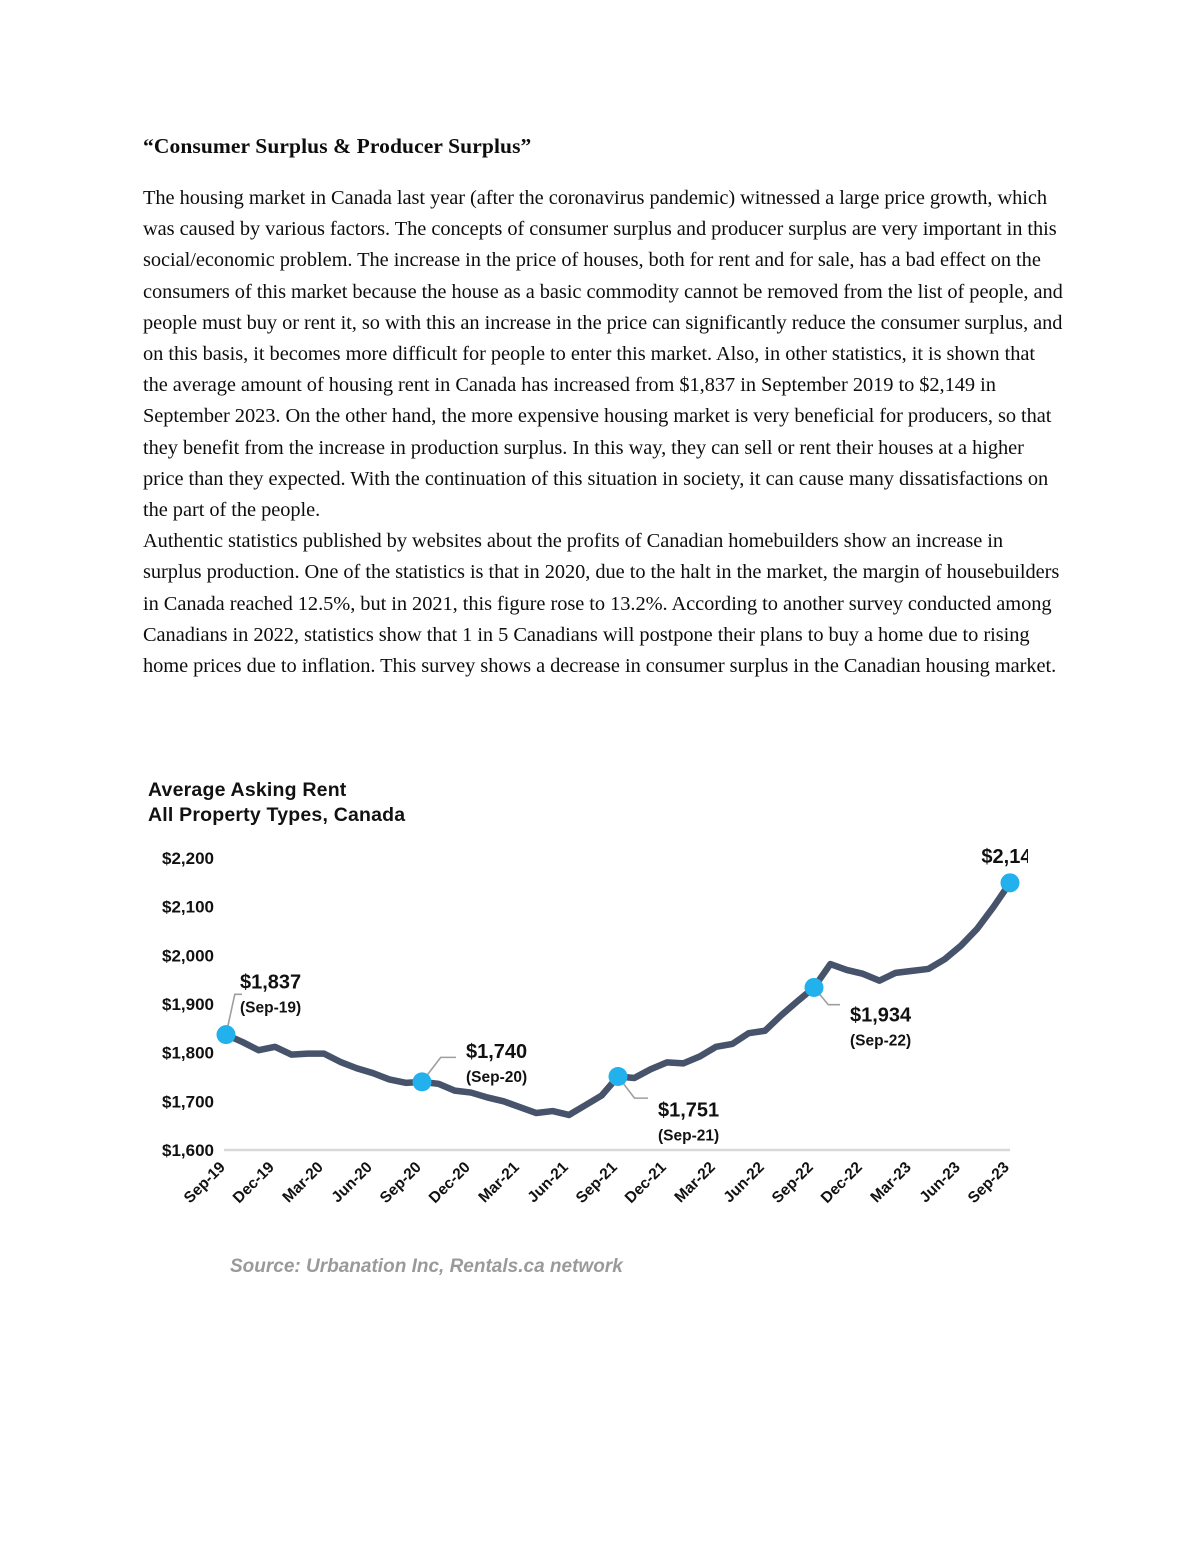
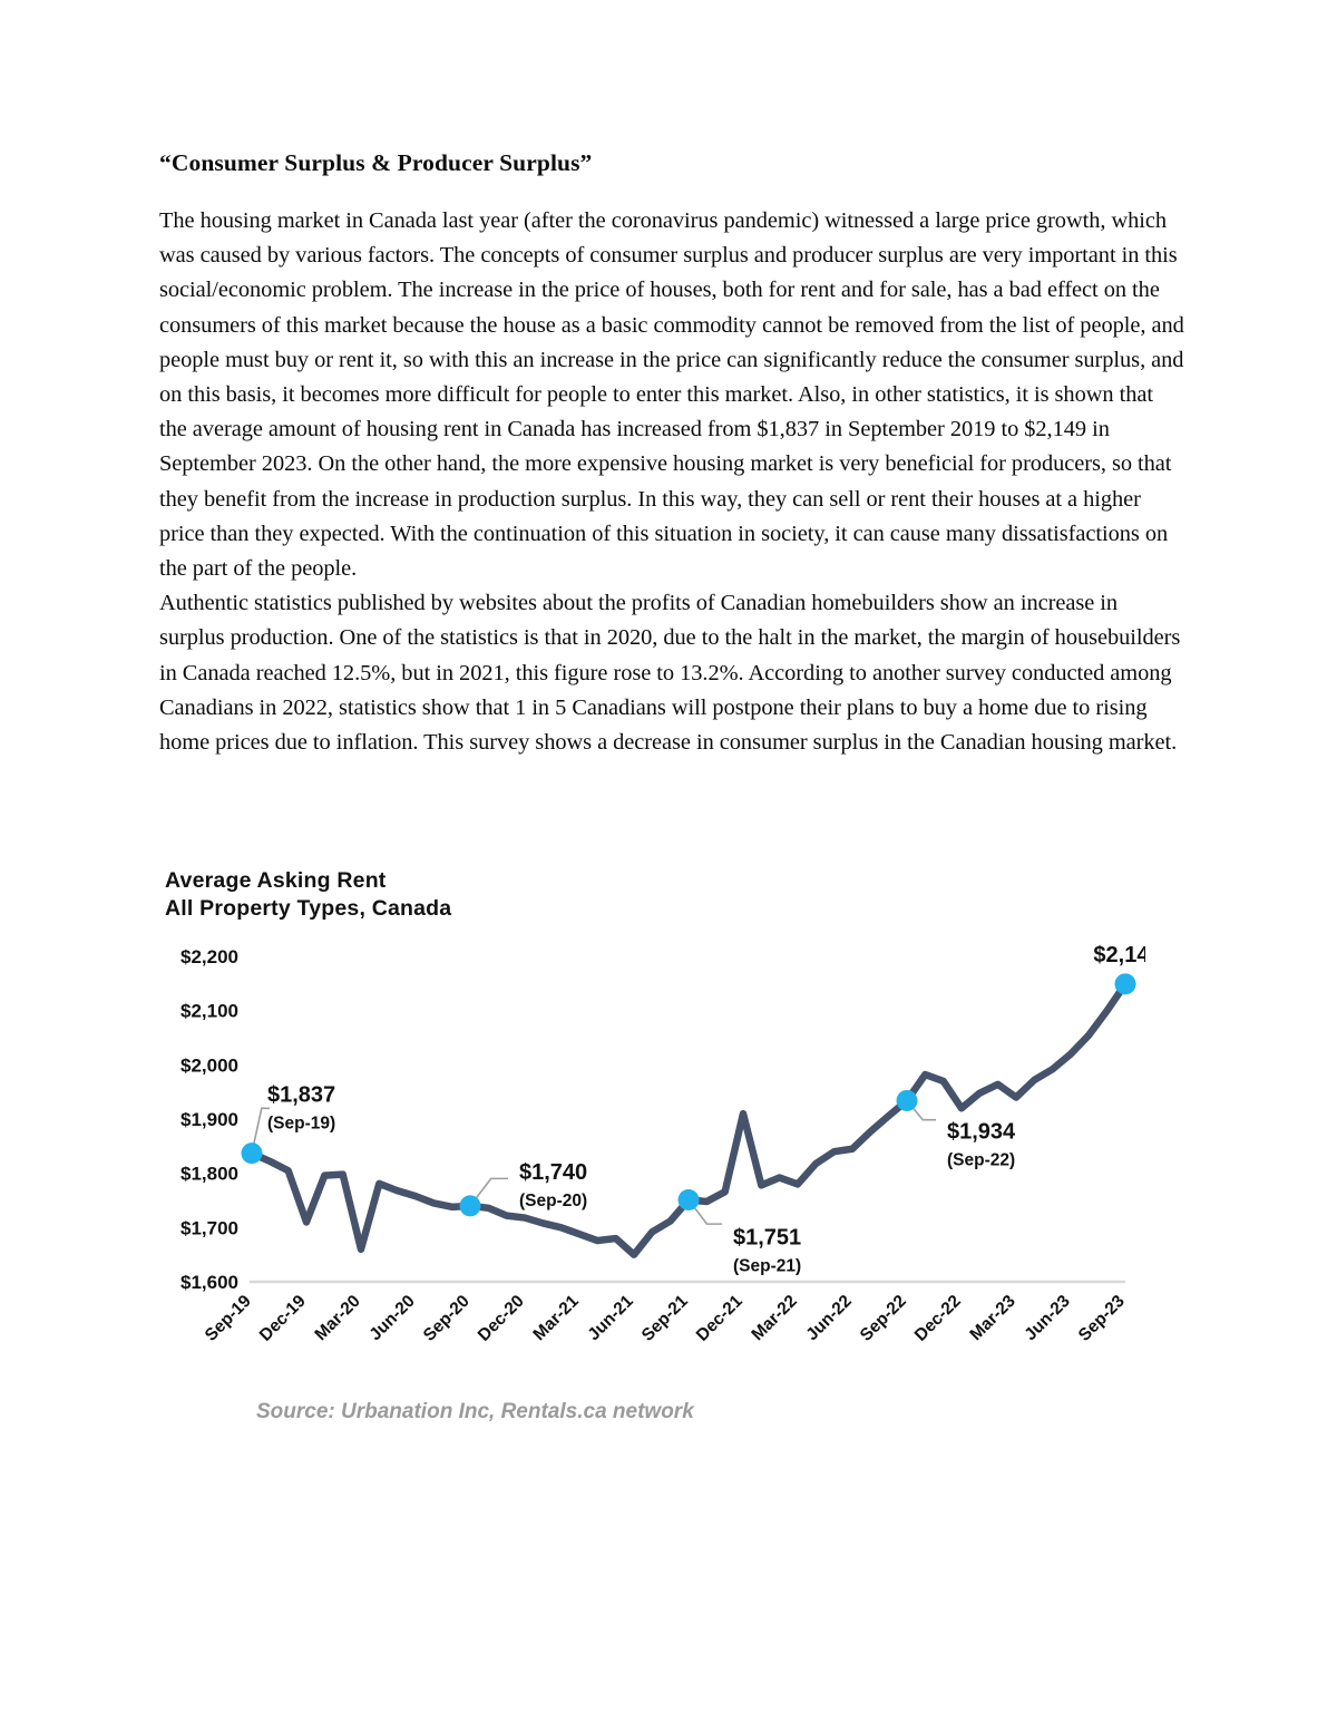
Dec-19: $1810 -> $1710
Mar-20: $1800 -> $1660
Jun-21: $1670 -> $1650
Dec-21: $1780 -> $1910
Mar-22: $1810 -> $1780
Dec-22: $1960 -> $1920
Mar-23: $1970 -> $1940
